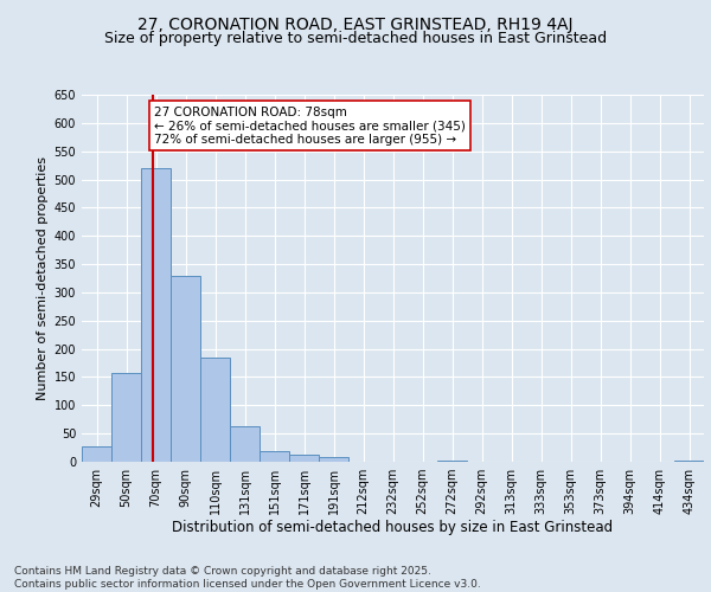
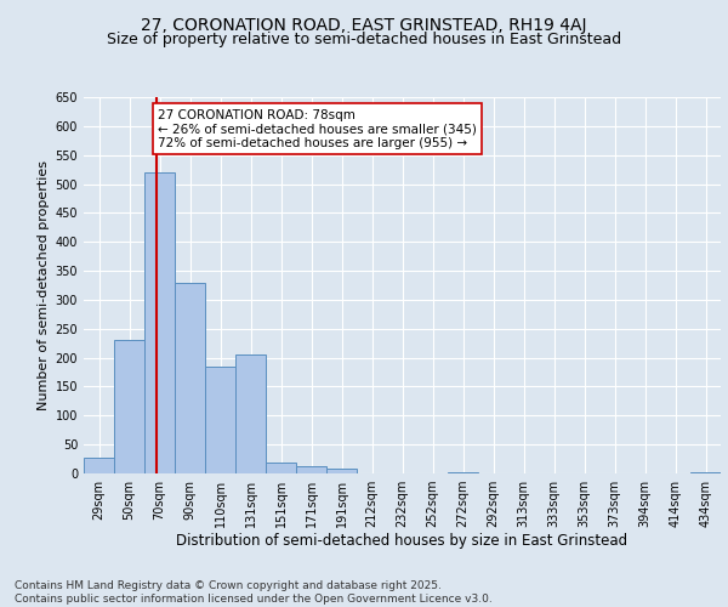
50sqm: 158 -> 230
131sqm: 62 -> 205
